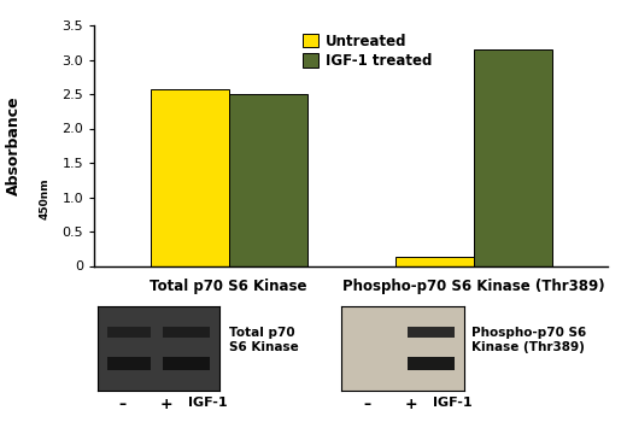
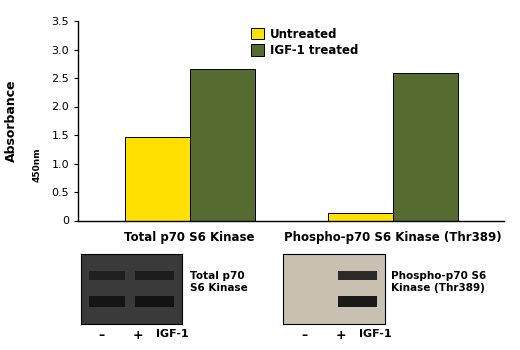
Untreated/Total p70 S6 Kinase: 2.57 -> 1.46
IGF-1 treated/Total p70 S6 Kinase: 2.50 -> 2.66
IGF-1 treated/Phospho-p70 S6 Kinase (Thr389): 3.15 -> 2.58
